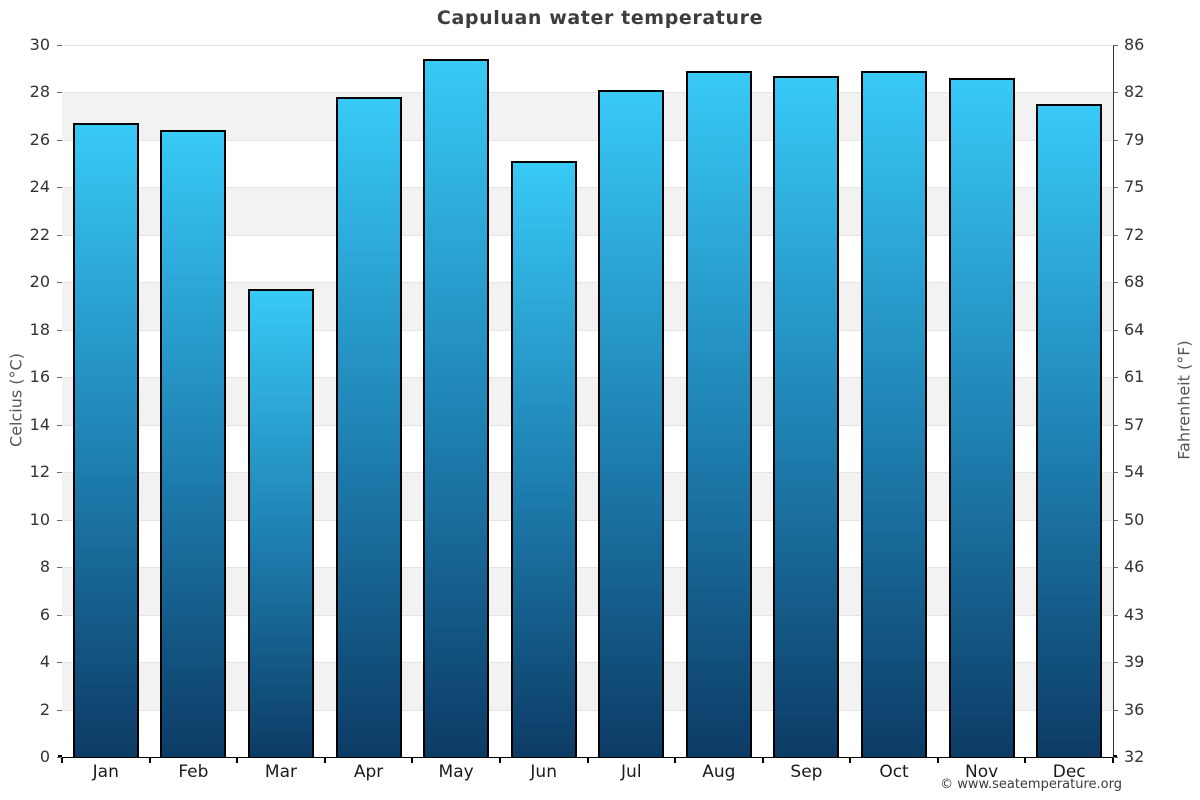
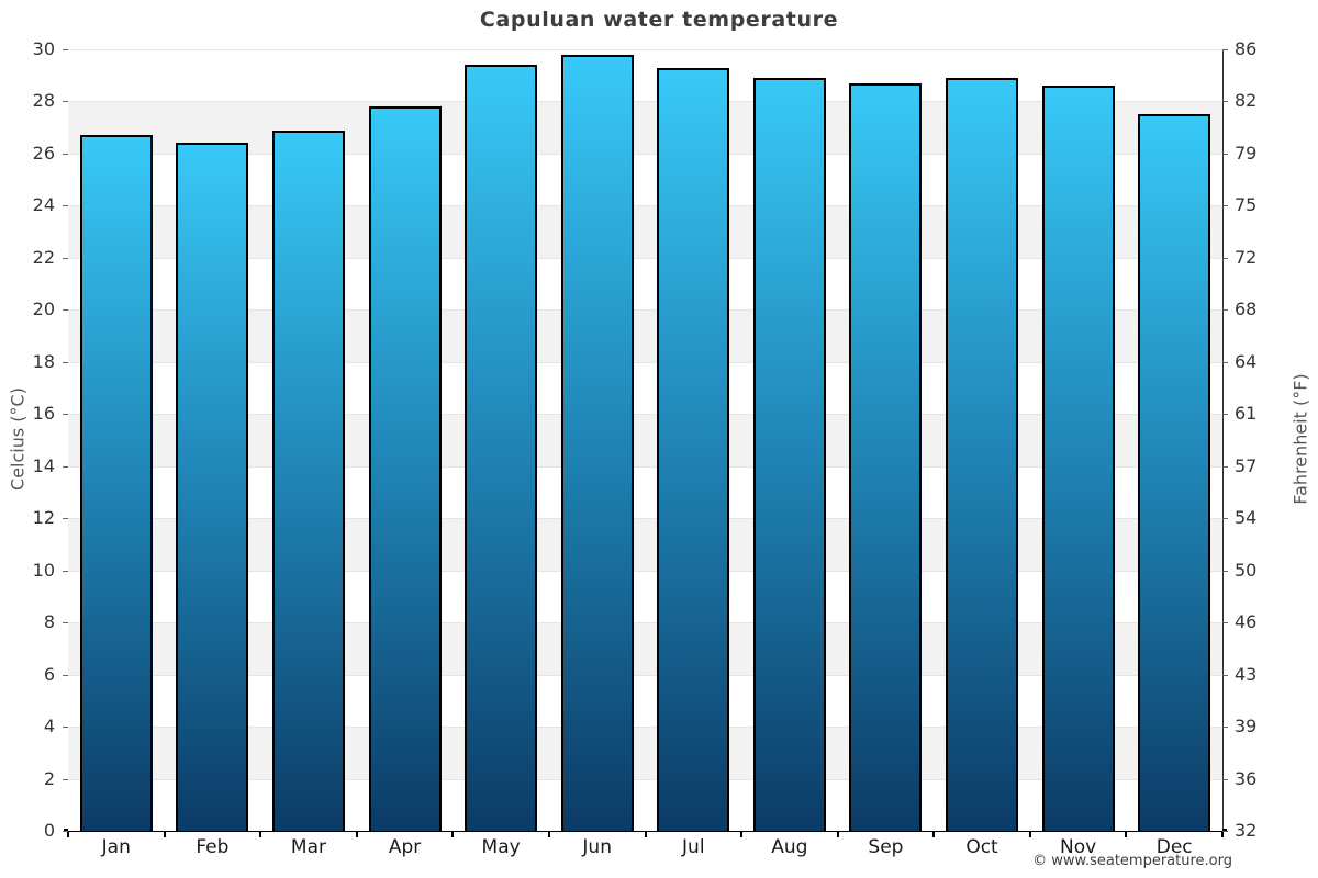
Mar: 19.7 -> 26.9
Jun: 25.1 -> 29.8
Jul: 28.1 -> 29.3
